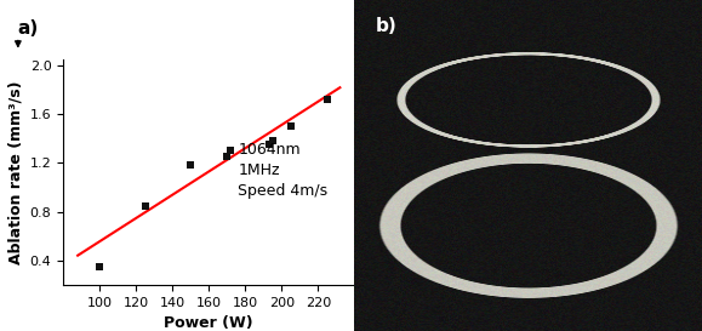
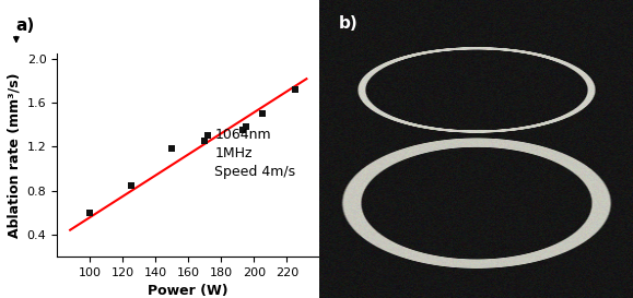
100: 0.35 -> 0.60
